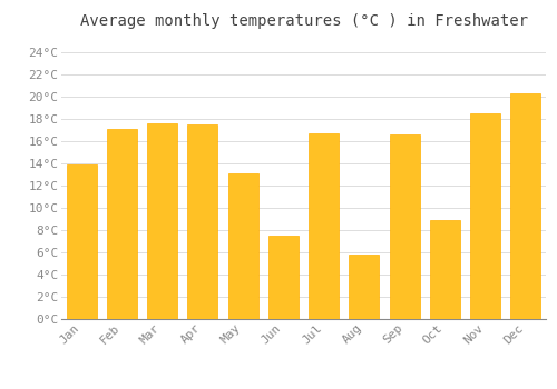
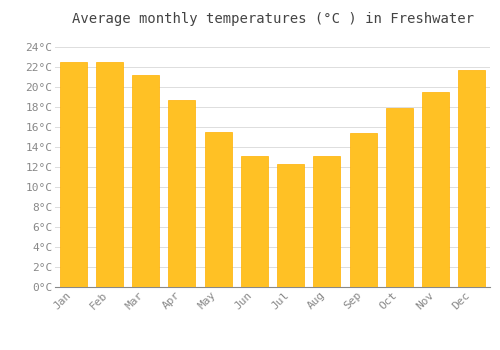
Jan: 13.9°C -> 22.5°C
Feb: 17.1°C -> 22.5°C
Mar: 17.6°C -> 21.2°C
Apr: 17.5°C -> 18.7°C
May: 13.1°C -> 15.5°C
Jun: 7.5°C -> 13.1°C
Jul: 16.7°C -> 12.3°C
Aug: 5.8°C -> 13.1°C
Sep: 16.6°C -> 15.4°C
Oct: 8.9°C -> 17.9°C
Nov: 18.5°C -> 19.5°C
Dec: 20.3°C -> 21.7°C
